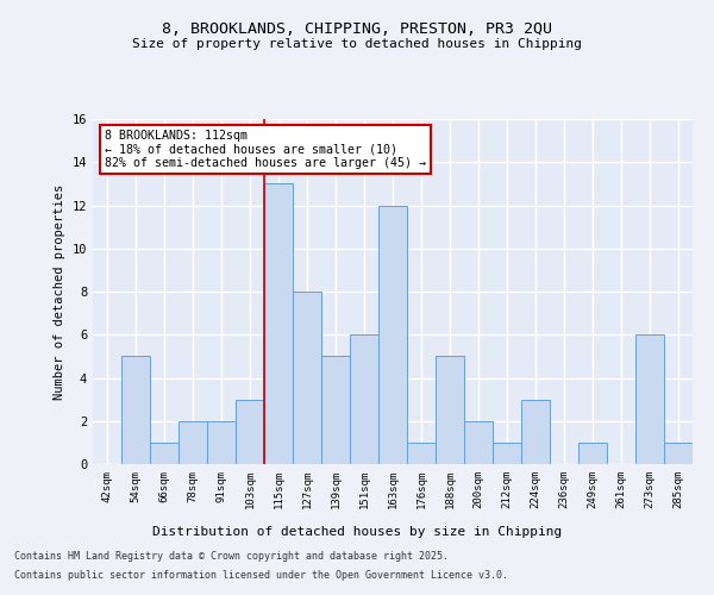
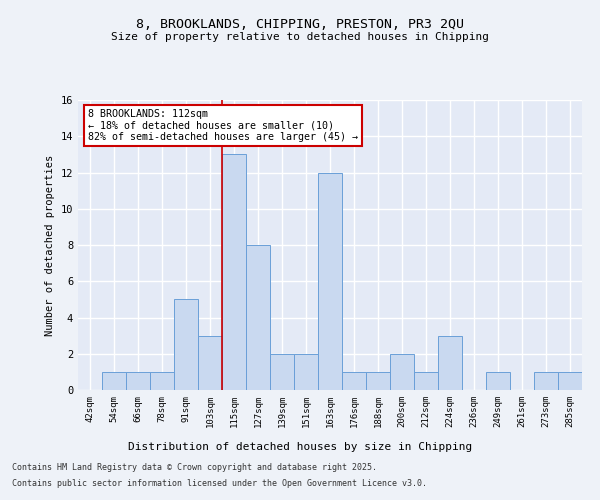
54sqm: 5 -> 1
78sqm: 2 -> 1
91sqm: 2 -> 5
139sqm: 5 -> 2
151sqm: 6 -> 2
188sqm: 5 -> 1
273sqm: 6 -> 1
